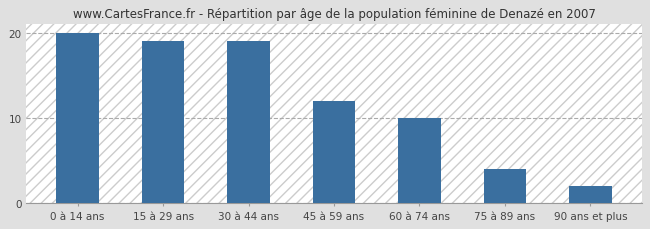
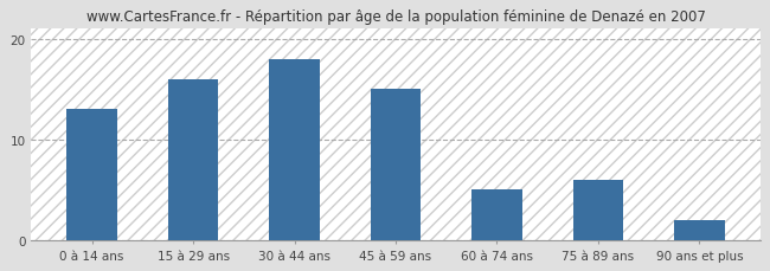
0 à 14 ans: 20 -> 13
15 à 29 ans: 19 -> 16
30 à 44 ans: 19 -> 18
45 à 59 ans: 12 -> 15
60 à 74 ans: 10 -> 5
75 à 89 ans: 4 -> 6
